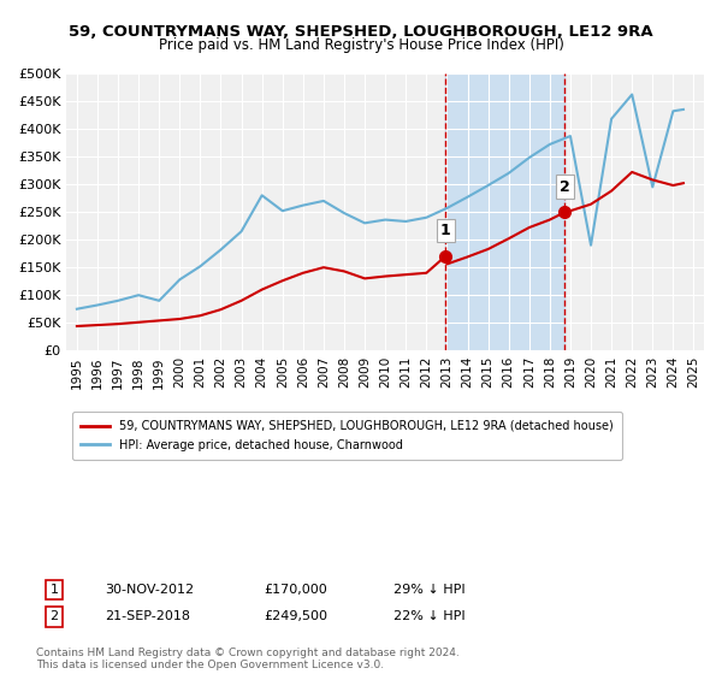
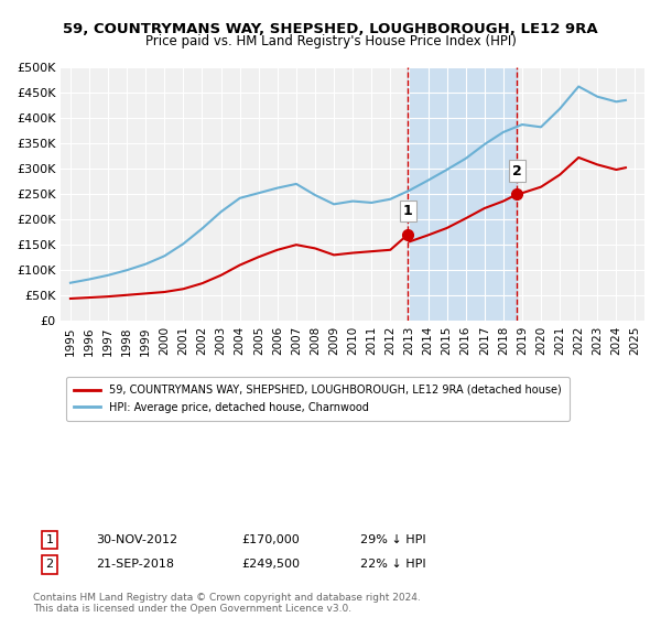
HPI: Average price, detached house, Charnwood/1999: £90K -> £112K
HPI: Average price, detached house, Charnwood/2004: £280K -> £242K
HPI: Average price, detached house, Charnwood/2020: £190K -> £382K
HPI: Average price, detached house, Charnwood/2023: £295K -> £442K
